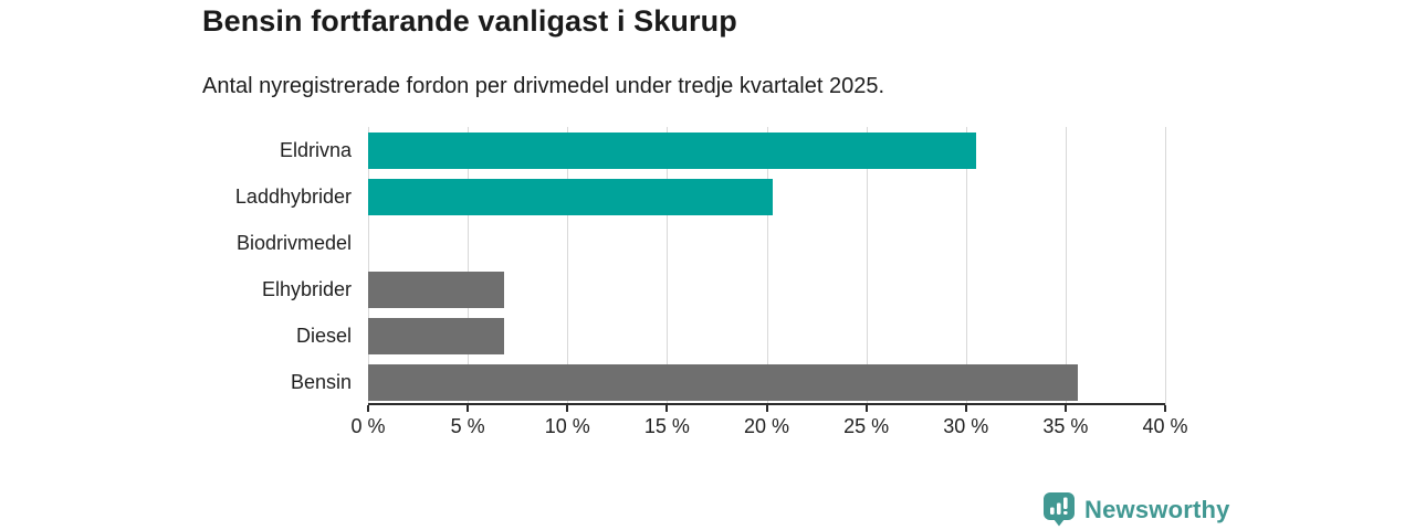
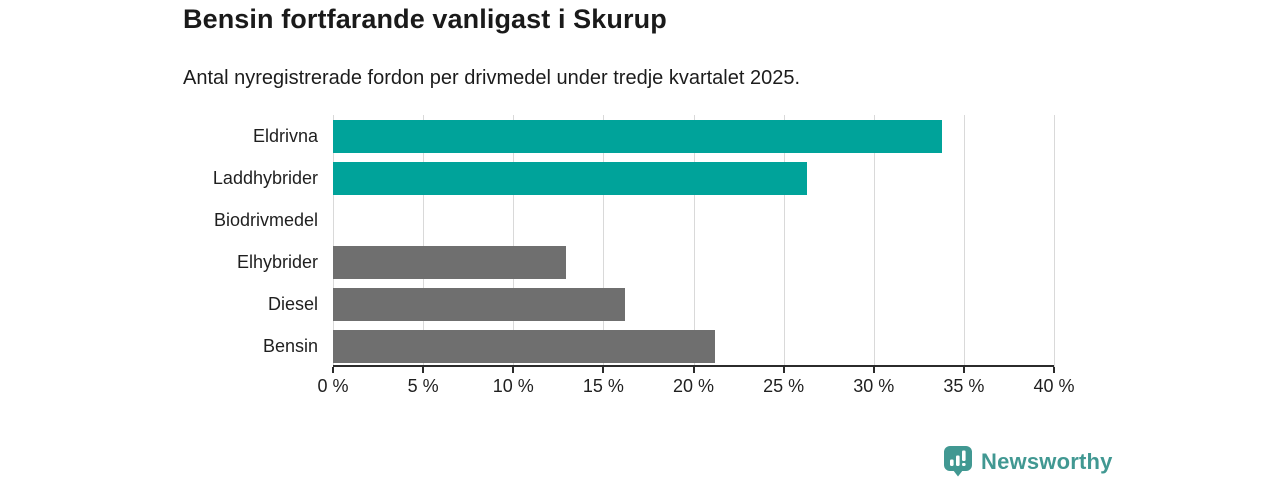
Eldrivna: 30.5% -> 33.8%
Laddhybrider: 20.3% -> 26.3%
Elhybrider: 6.8% -> 12.9%
Diesel: 6.8% -> 16.2%
Bensin: 35.6% -> 21.2%
